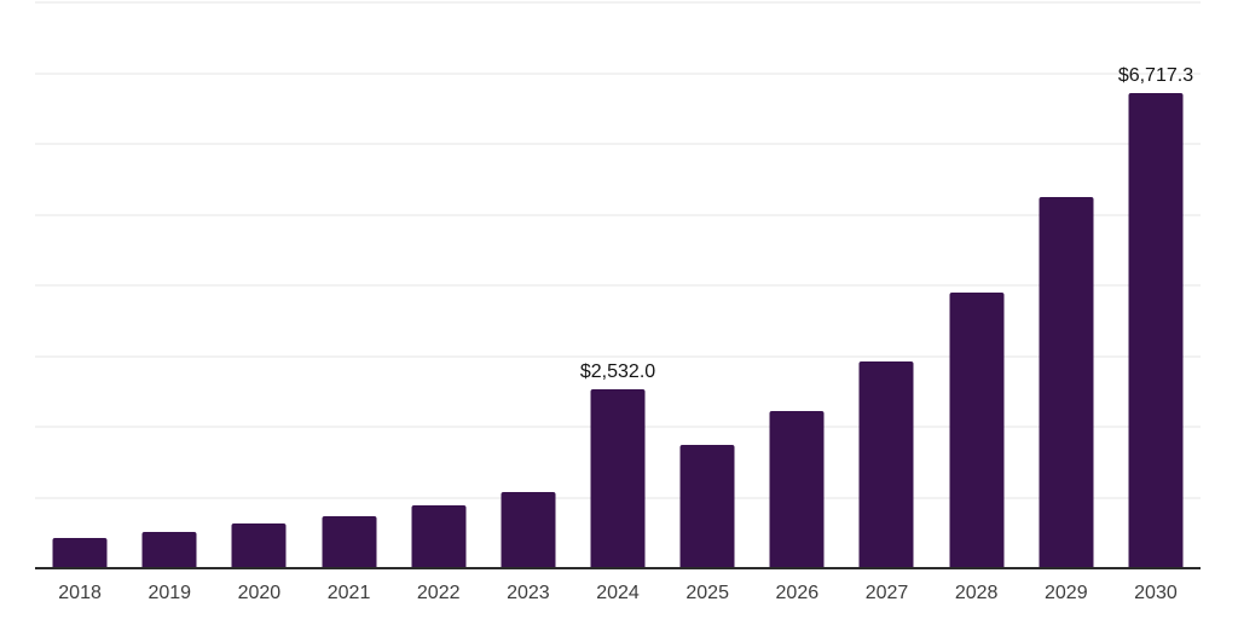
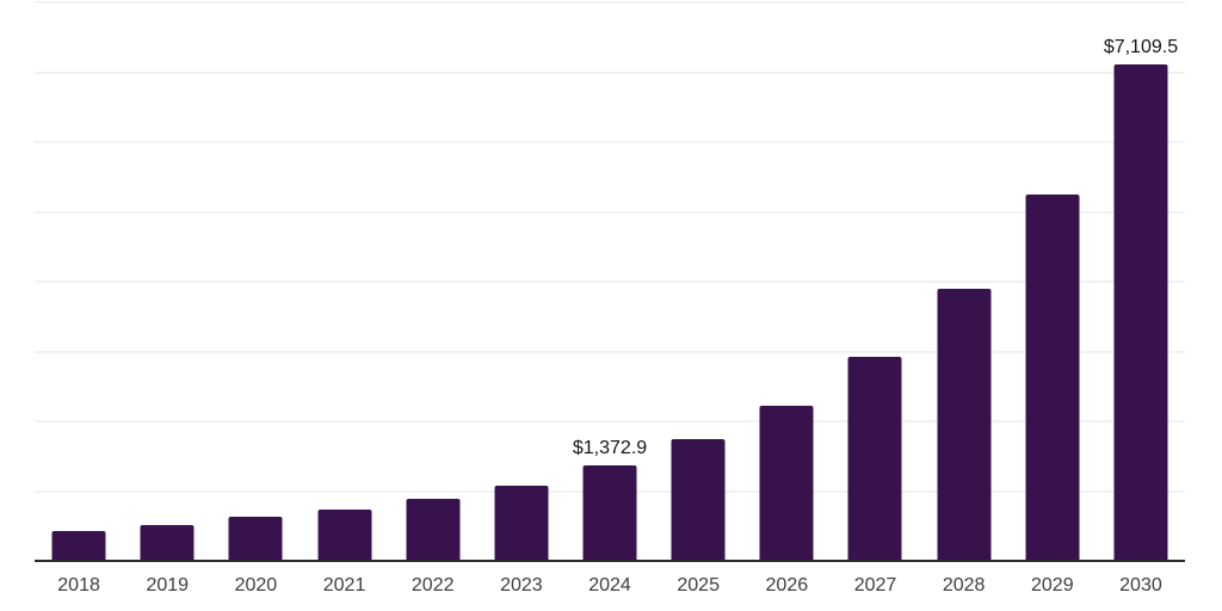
2024: $2,532.0 -> $1,372.9
2030: $6,717.3 -> $7,109.5
